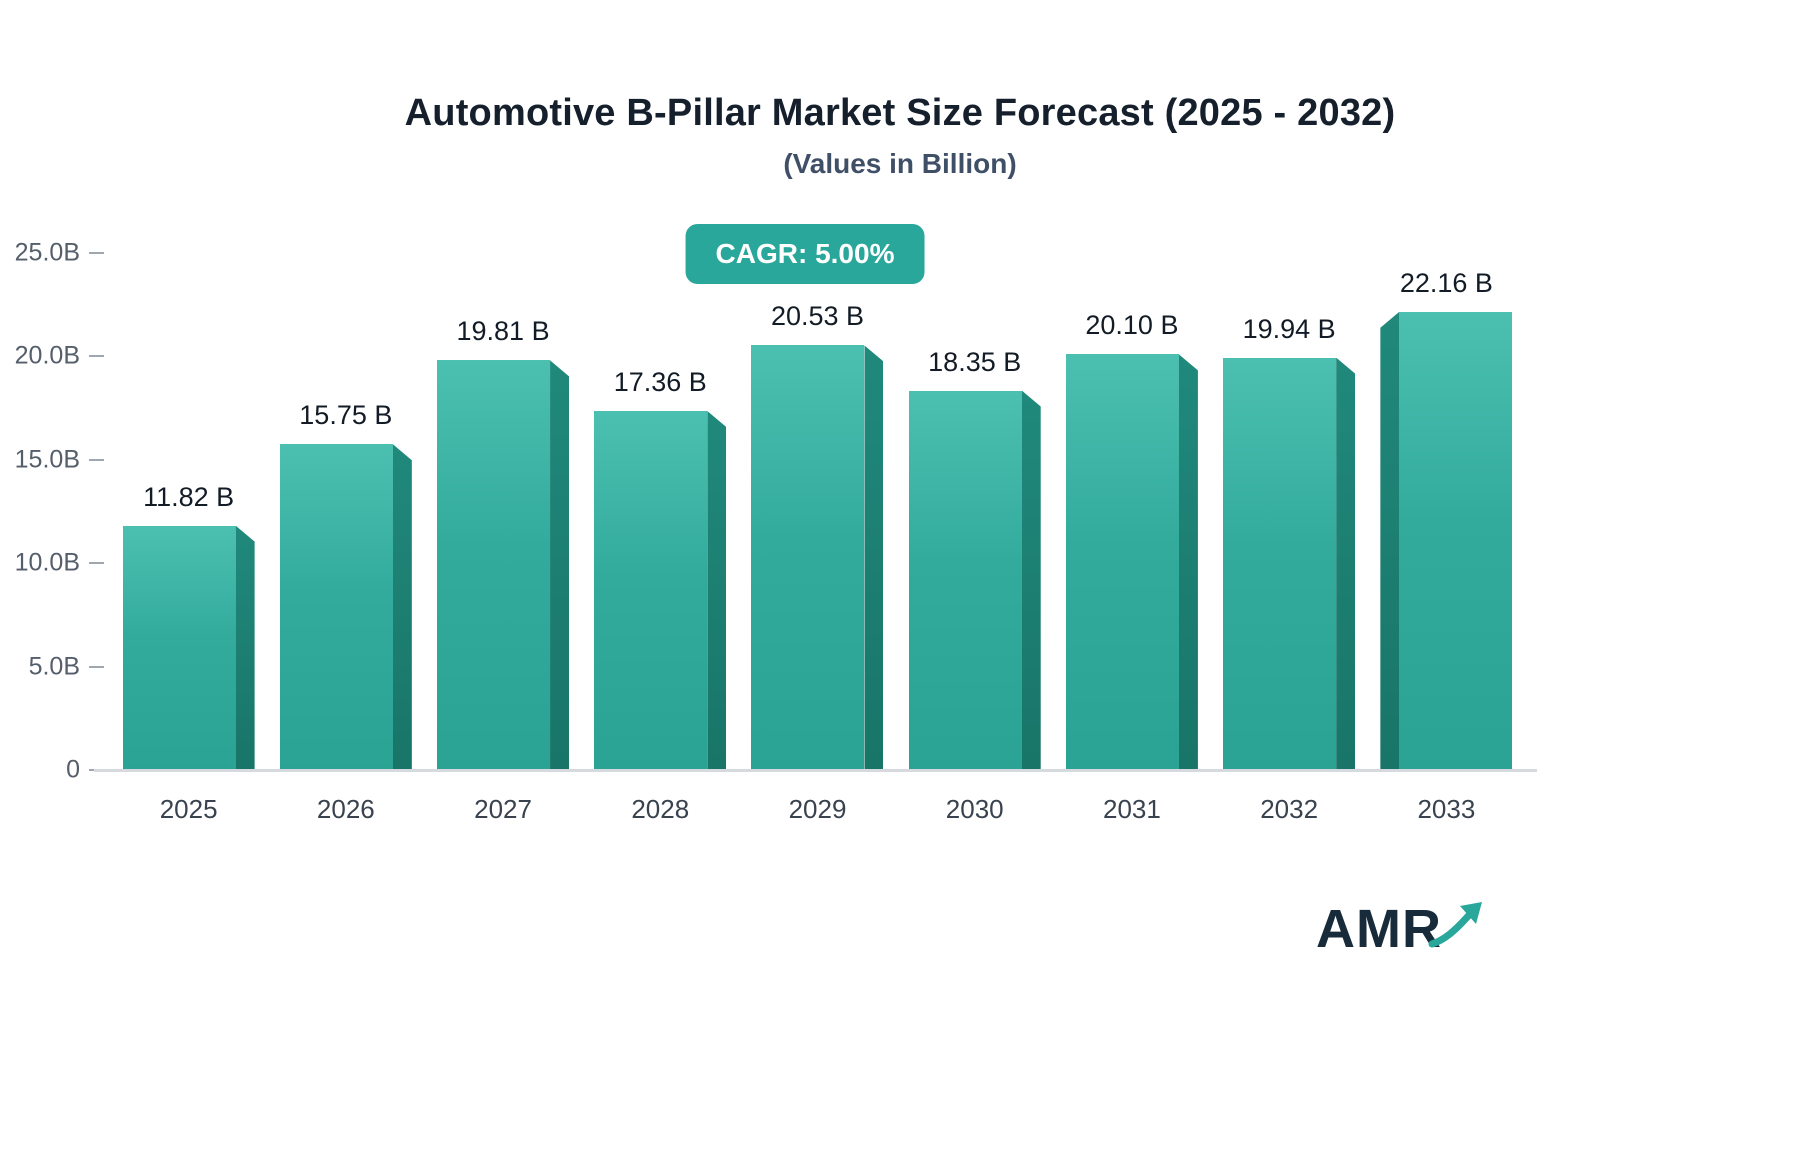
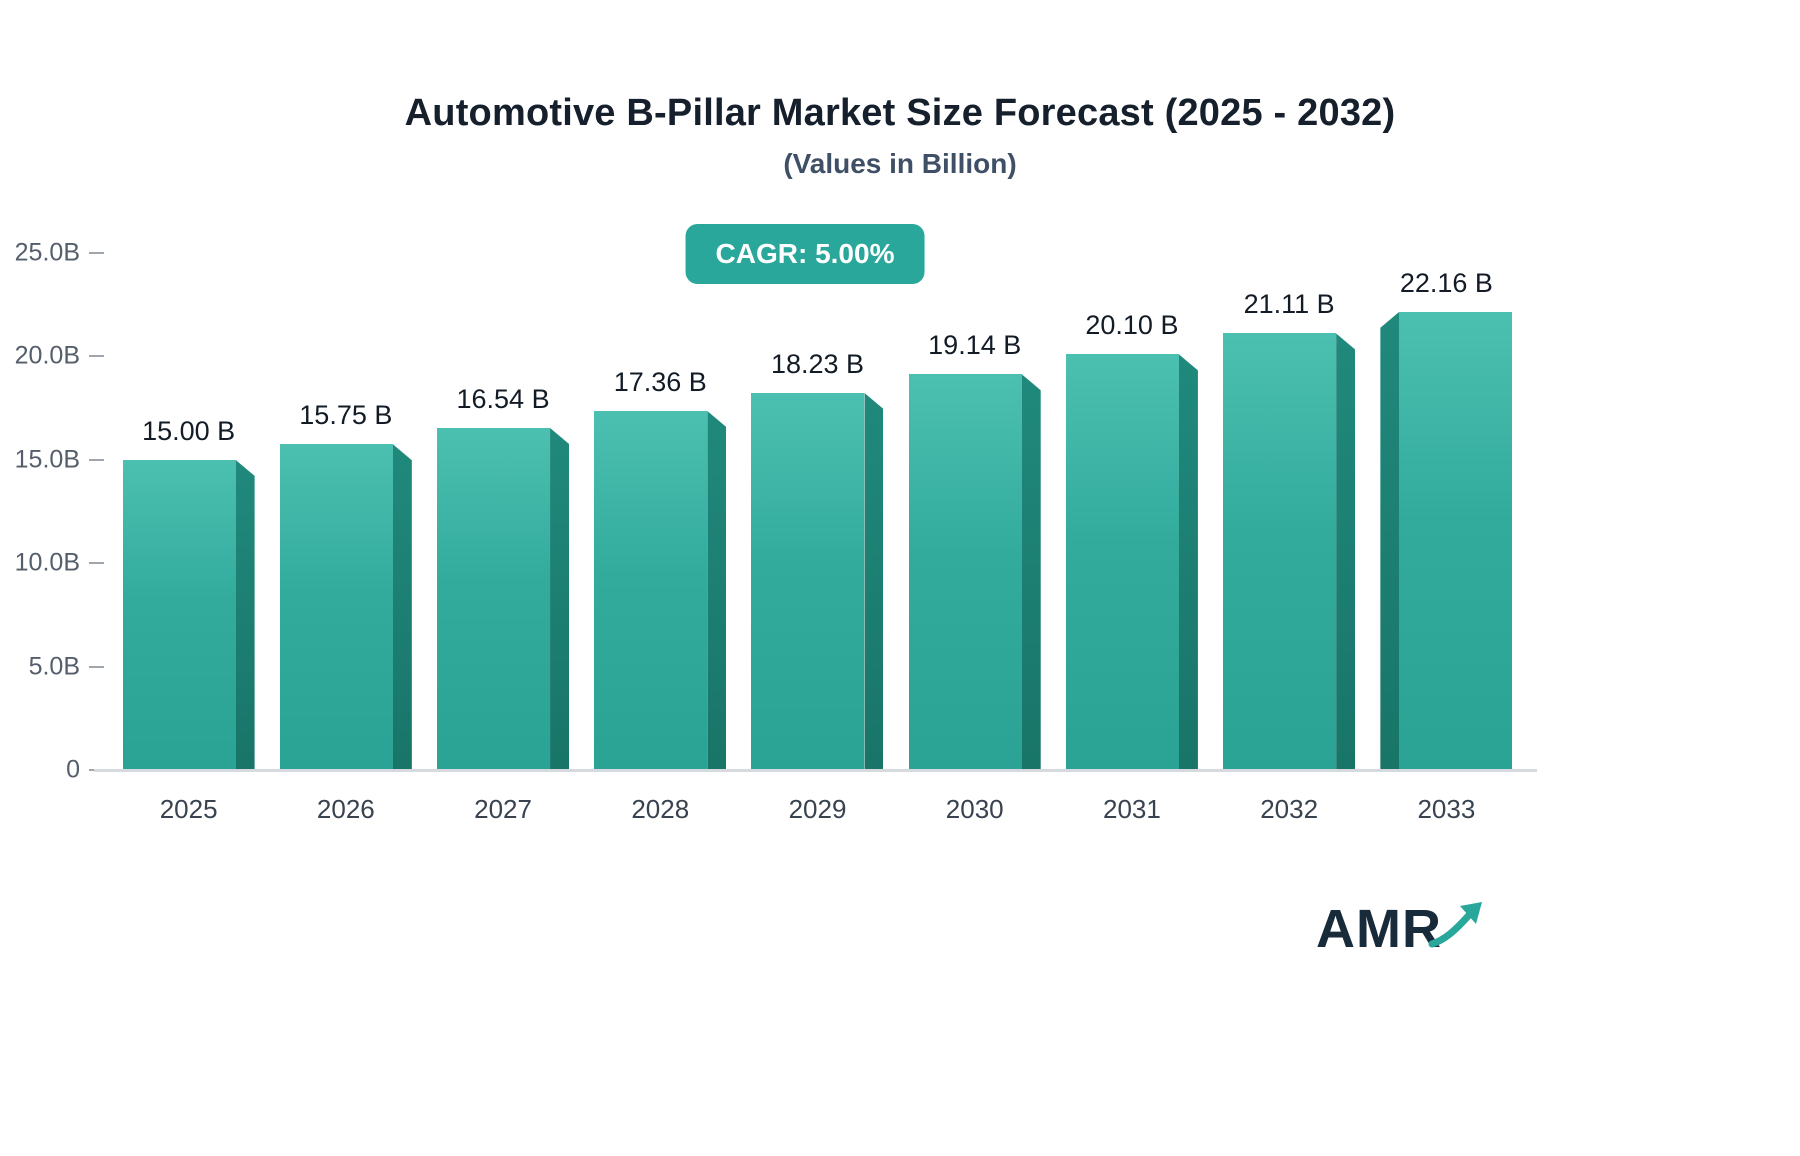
2025: 11.82 -> 15.00
2027: 19.81 -> 16.54
2029: 20.53 -> 18.23
2030: 18.35 -> 19.14
2032: 19.94 -> 21.11
